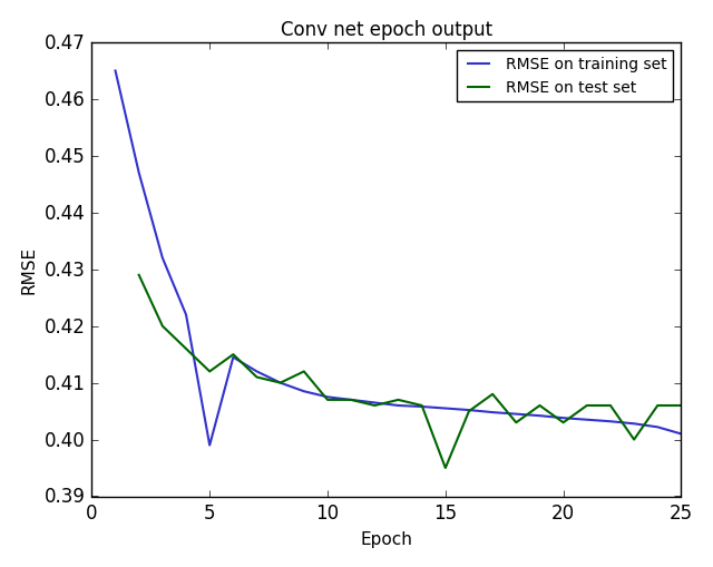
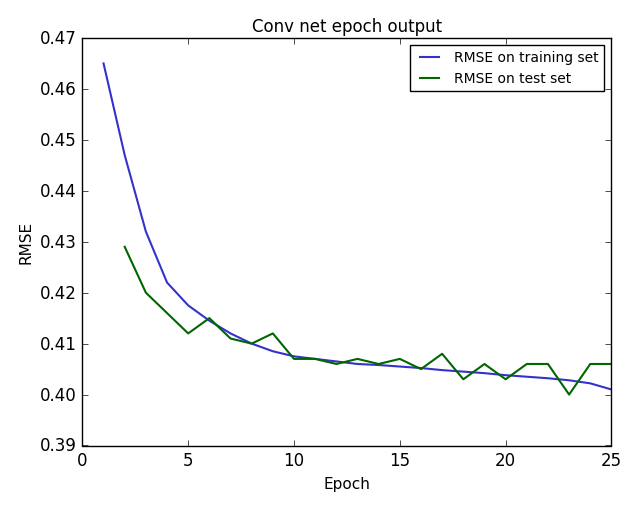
RMSE on training set/5: 0.3990 -> 0.4175
RMSE on test set/15: 0.395 -> 0.407
